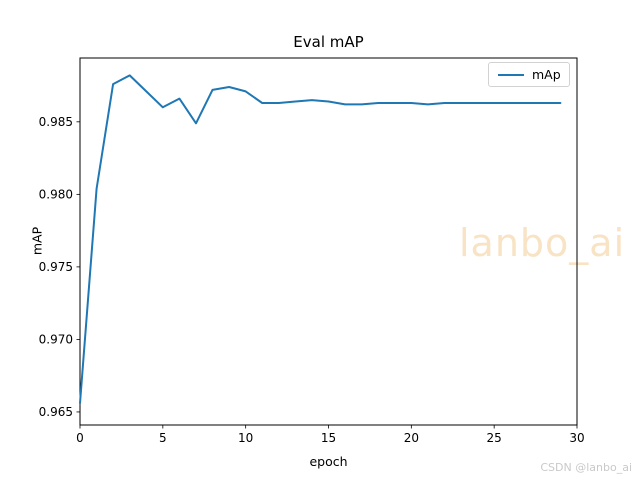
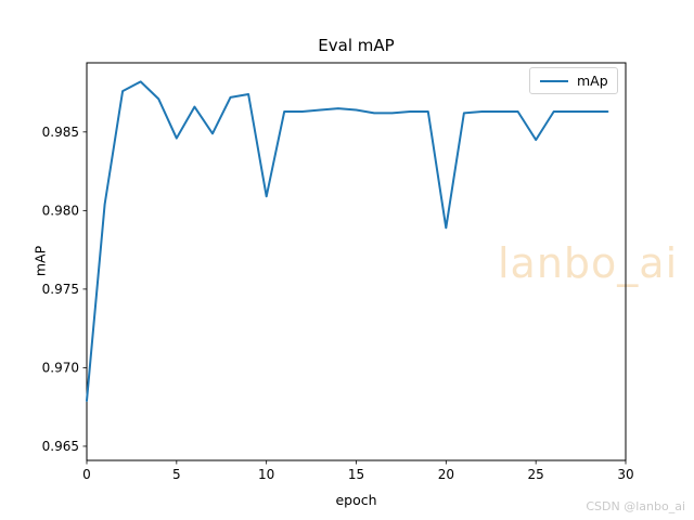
0: 0.9656 -> 0.9679
5: 0.9860 -> 0.9846
10: 0.9871 -> 0.9809
20: 0.9863 -> 0.9789
25: 0.9863 -> 0.9845
